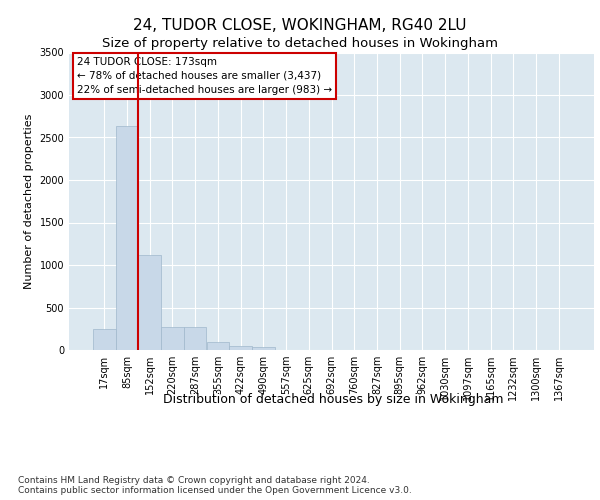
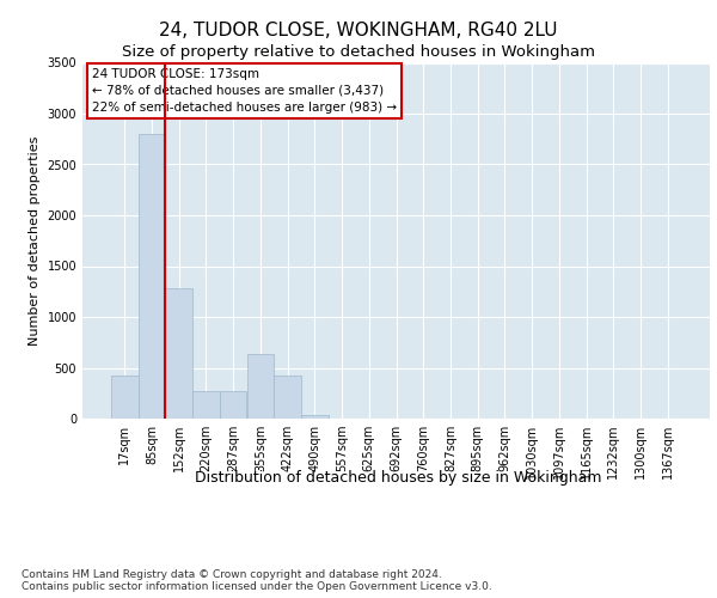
17sqm: 250 -> 420
85sqm: 2630 -> 2800
152sqm: 1120 -> 1280
355sqm: 100 -> 640
422sqm: 50 -> 420
